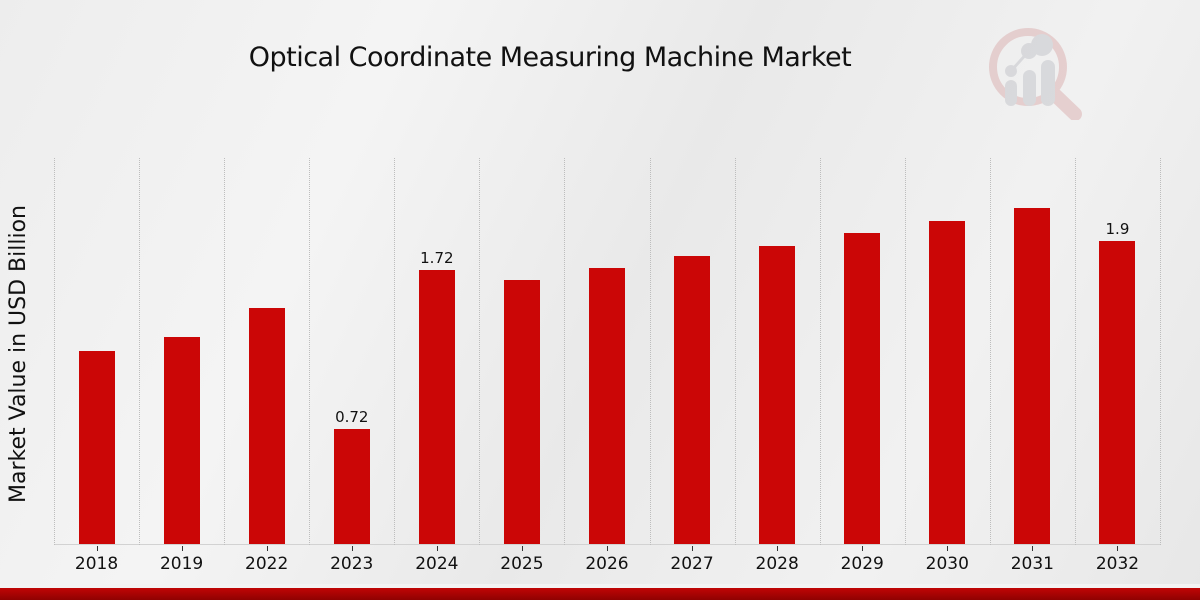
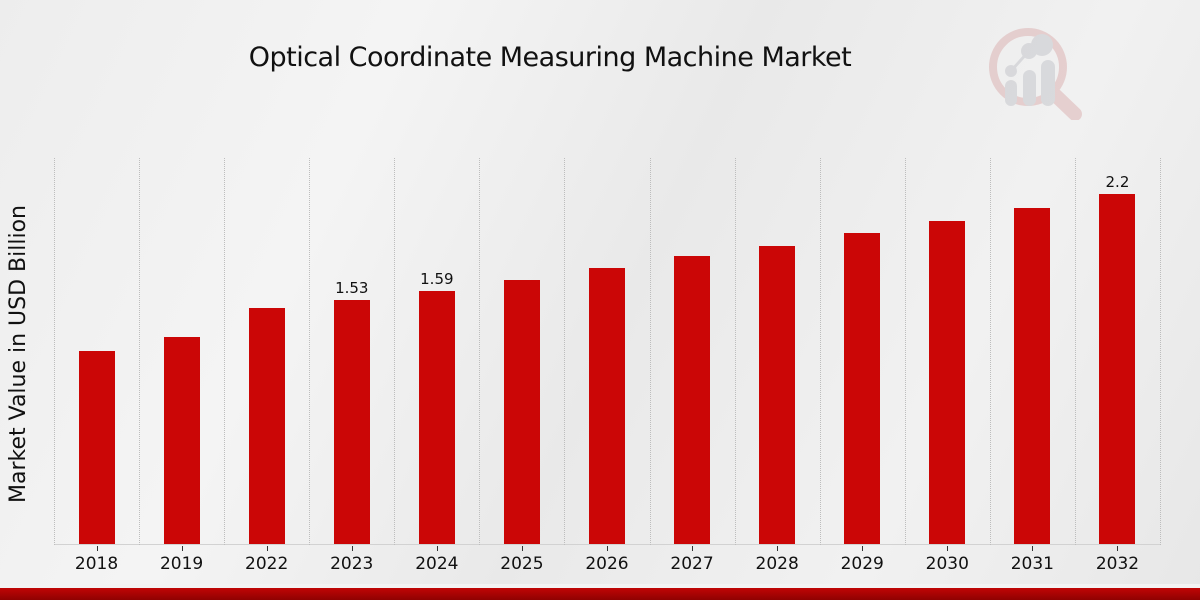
2023: 0.72 -> 1.53
2024: 1.72 -> 1.59
2032: 1.9 -> 2.2
